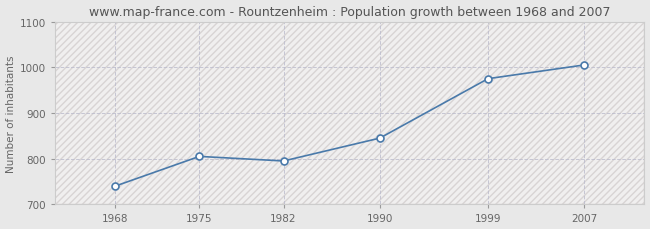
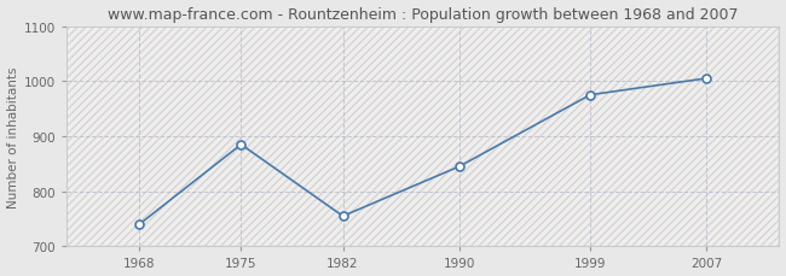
1975: 805 -> 885
1982: 795 -> 755
